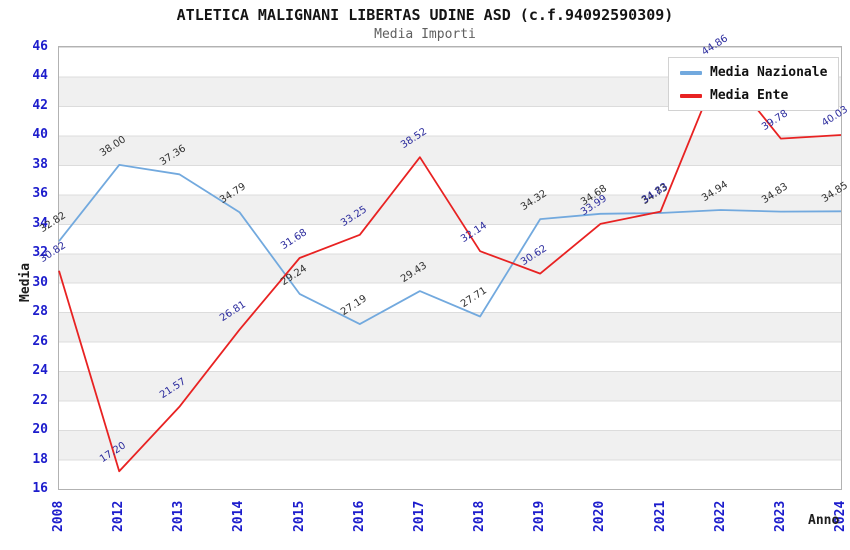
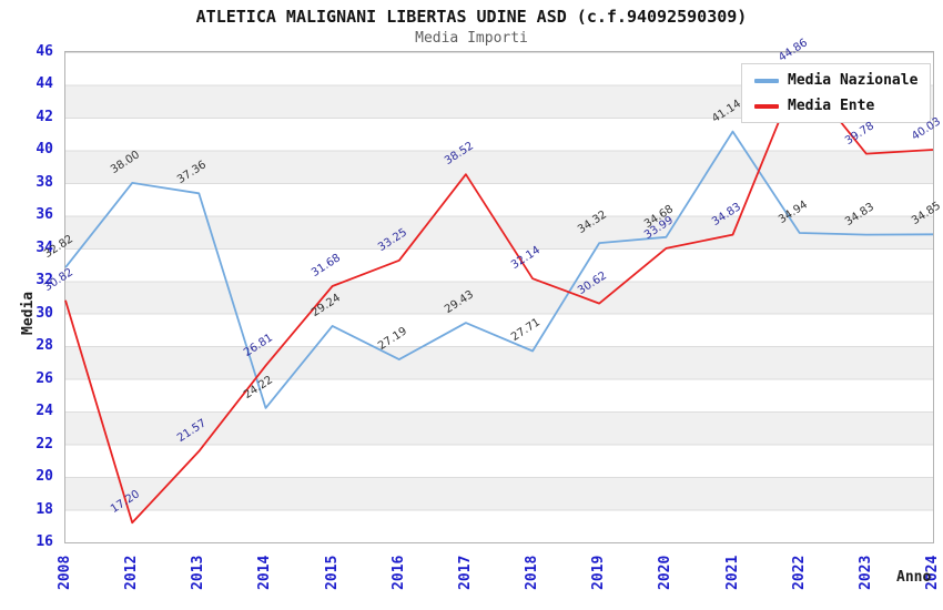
Media Nazionale/2014: 34.79 -> 24.22
Media Nazionale/2021: 34.73 -> 41.14
